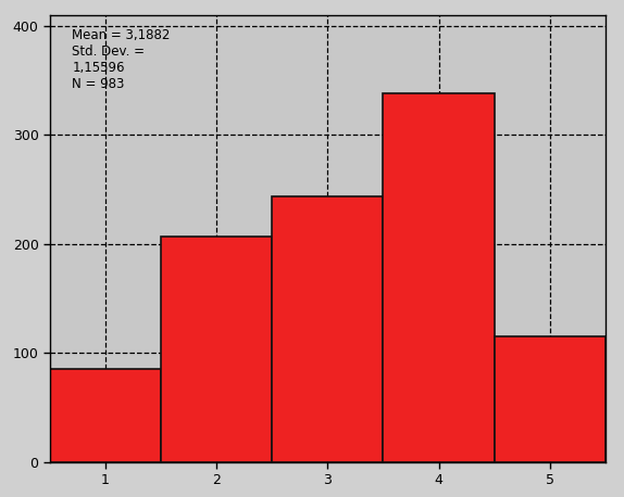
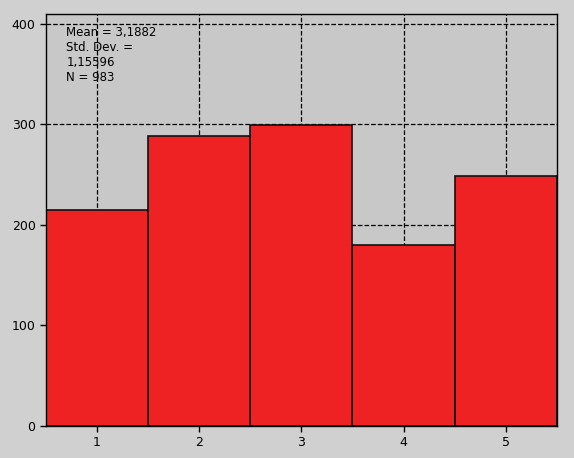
1: 85 -> 215
2: 207 -> 288
3: 244 -> 299
4: 338 -> 180
5: 115 -> 249
